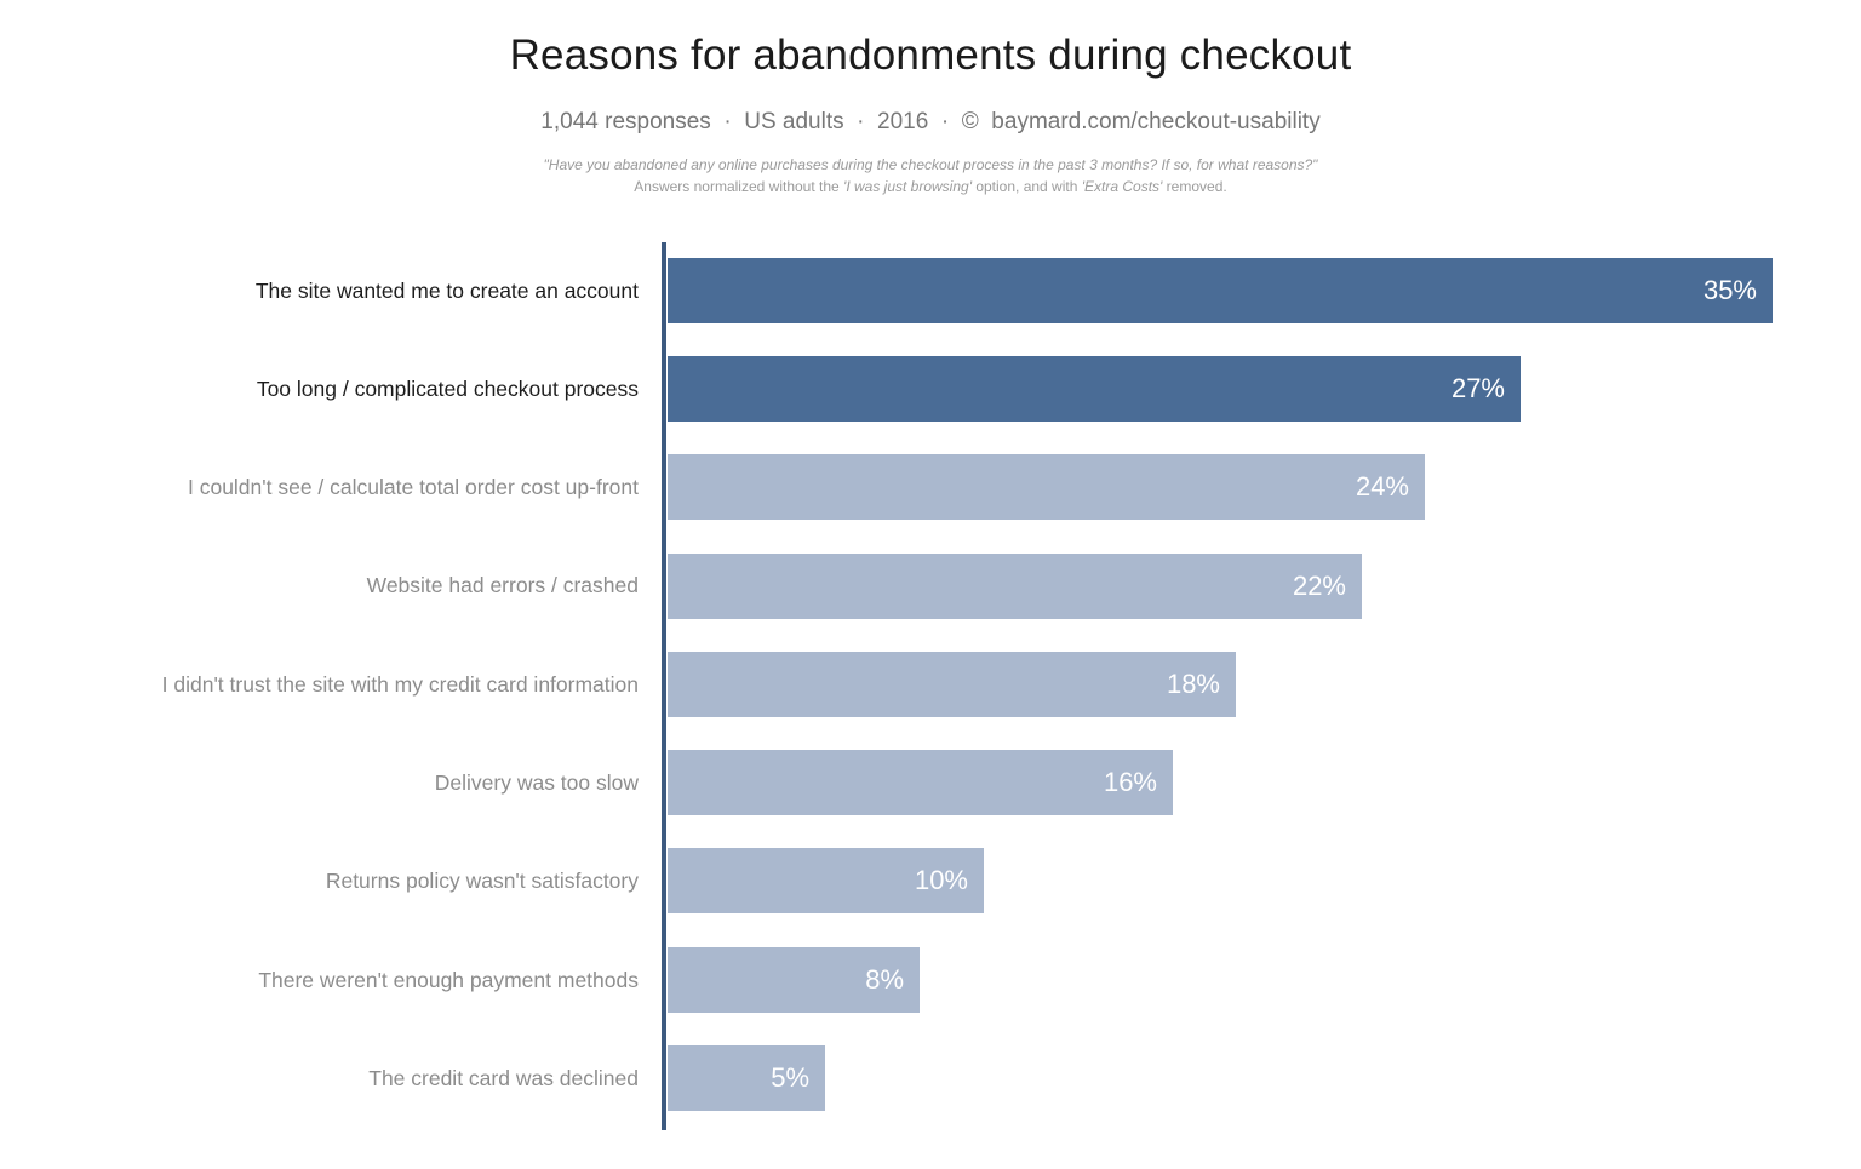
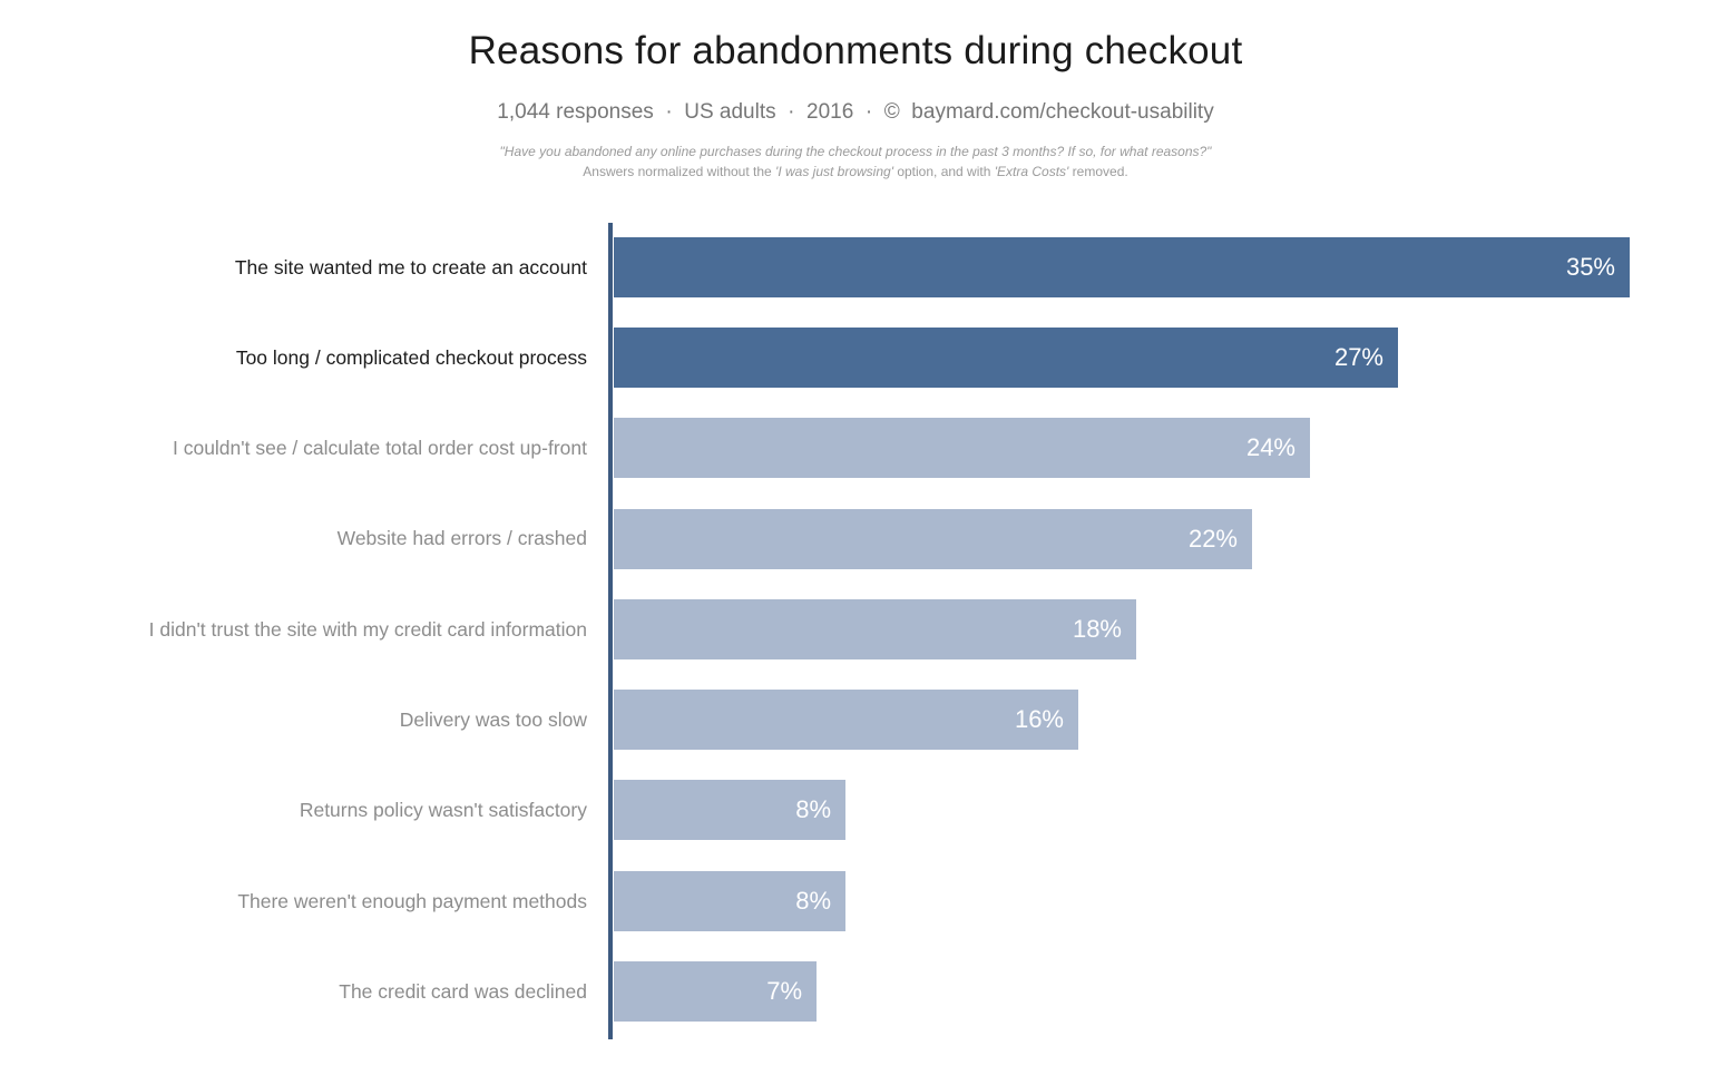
Returns policy wasn't satisfactory: 10% -> 8%
The credit card was declined: 5% -> 7%
